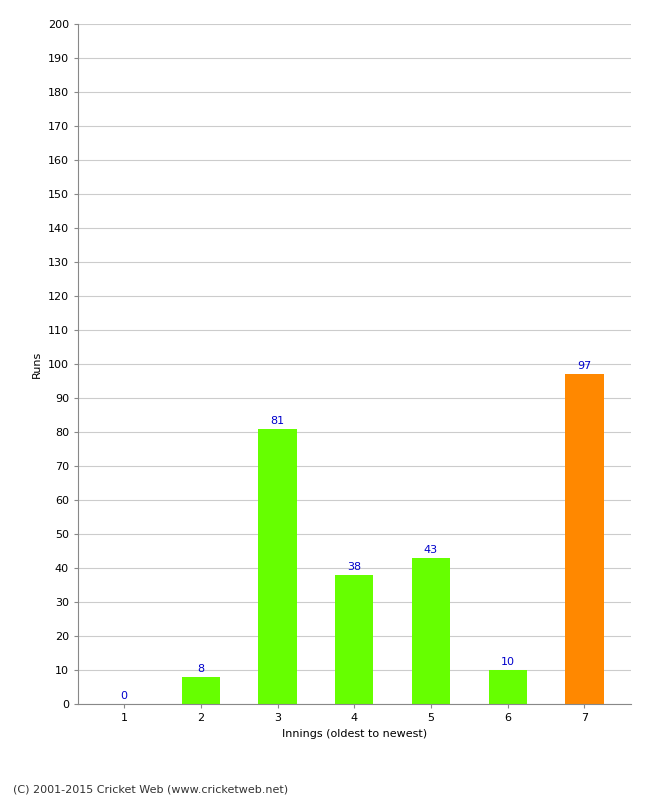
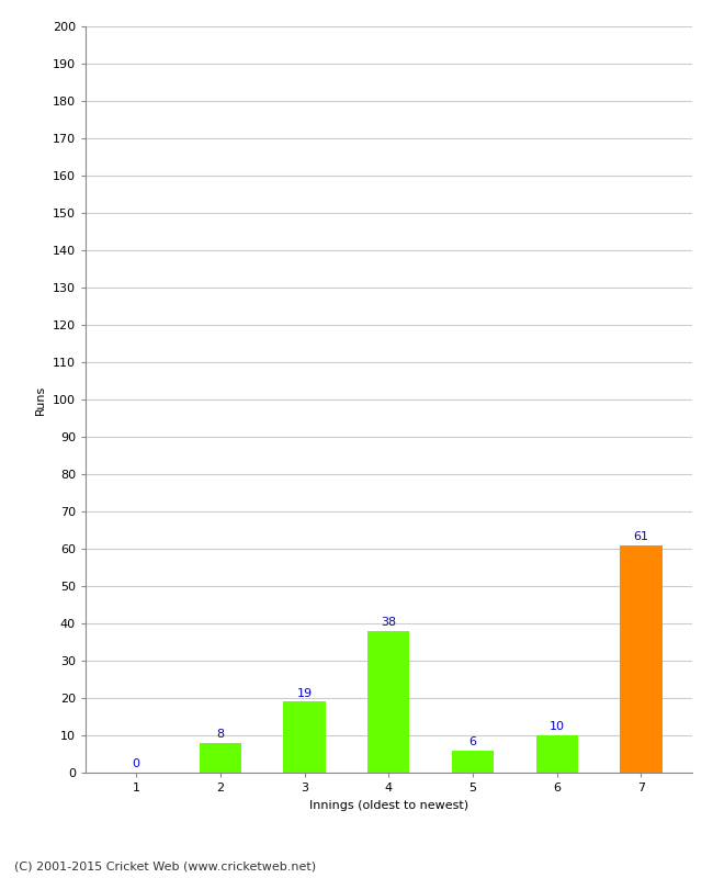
3: 81 -> 19
5: 43 -> 6
7: 97 -> 61
